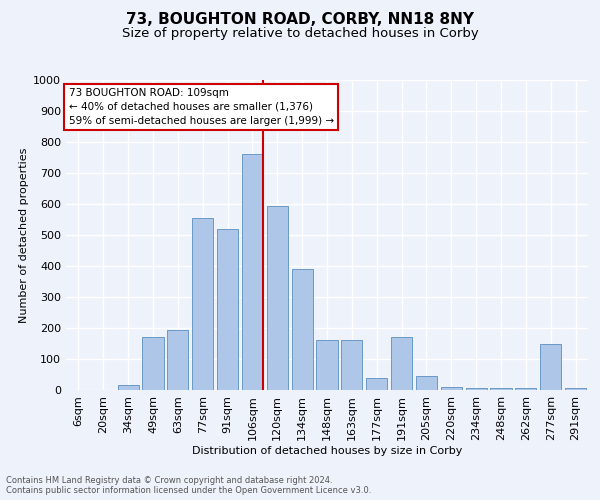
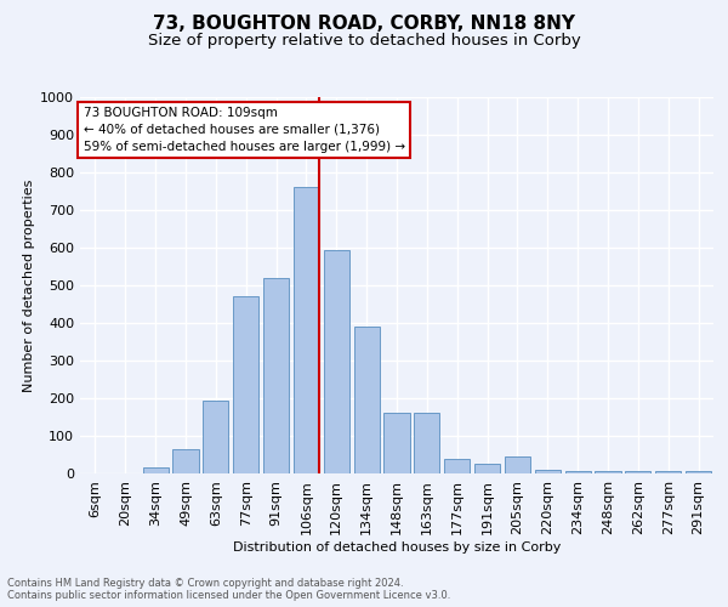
49sqm: 170 -> 65
77sqm: 555 -> 470
191sqm: 170 -> 25
277sqm: 150 -> 5
